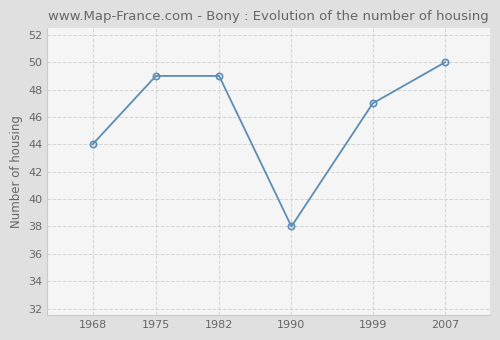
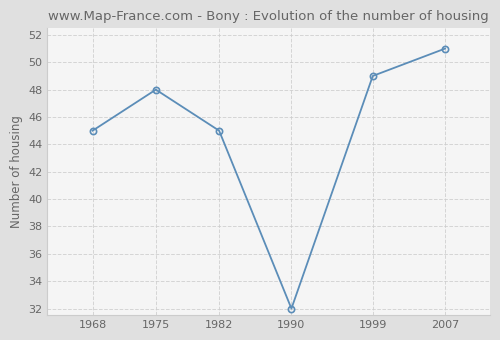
1968: 44 -> 45
1975: 49 -> 48
1982: 49 -> 45
1990: 38 -> 32
1999: 47 -> 49
2007: 50 -> 51
